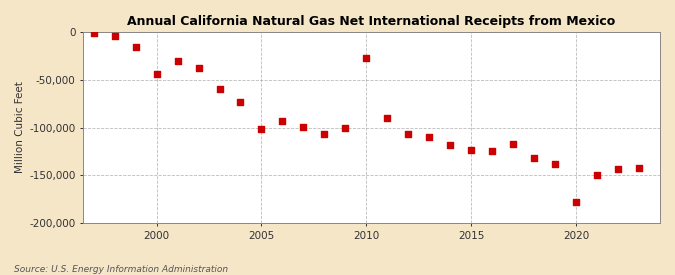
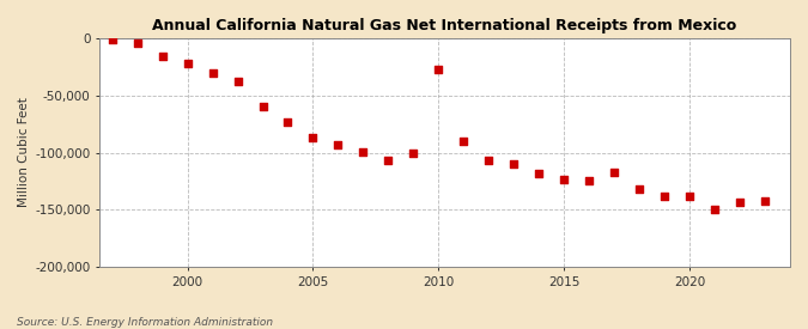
2000: -44,000 -> -22,000
2005: -102,000 -> -87,000
2020: -178,000 -> -138,000
